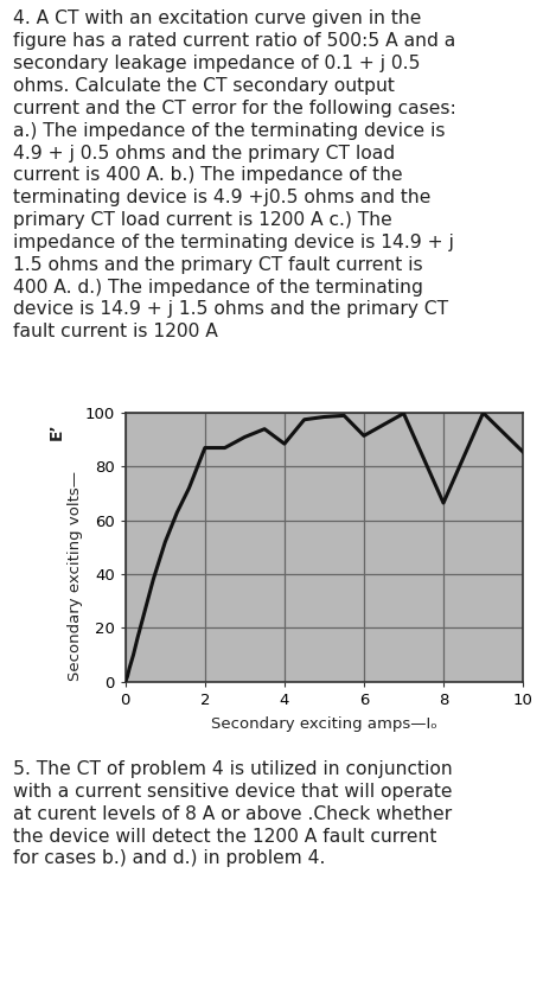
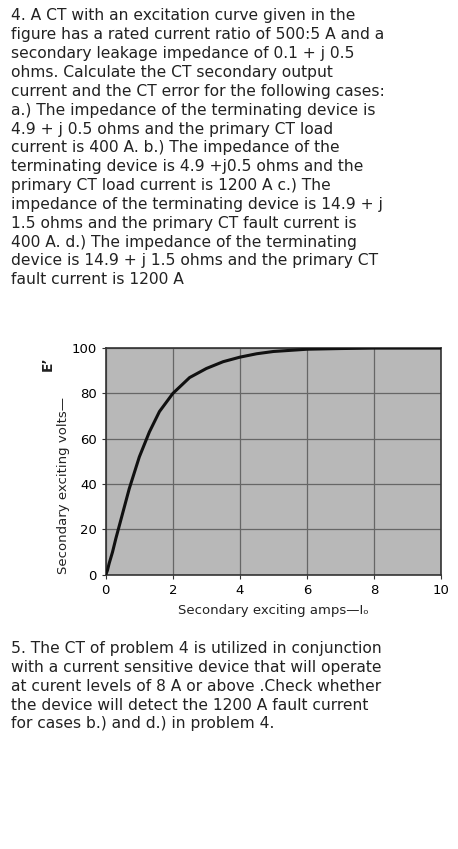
2: 87.0 -> 80.0
4: 88.5 -> 96.0
6: 91.5 -> 99.5
8: 66.5 -> 100.0
10: 85.5 -> 100.0
